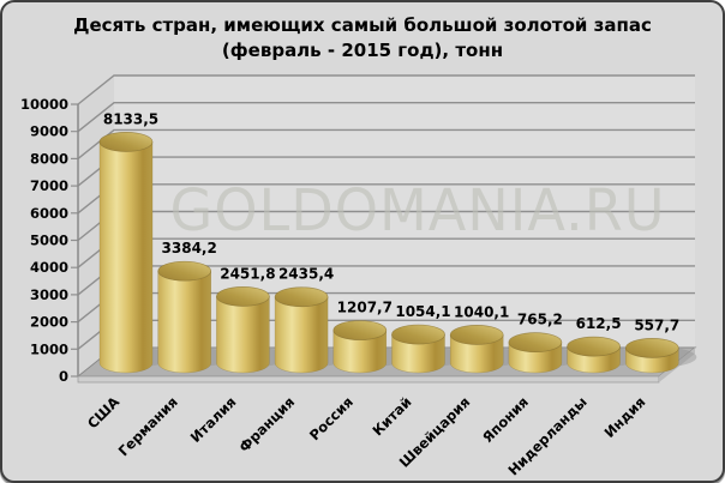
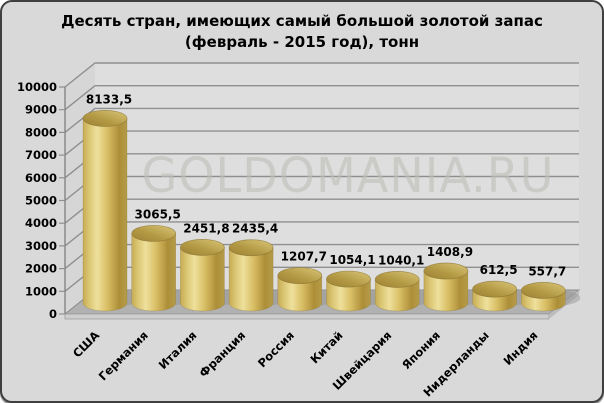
Германия: 3384,2 -> 3065,5
Япония: 765,2 -> 1408,9
